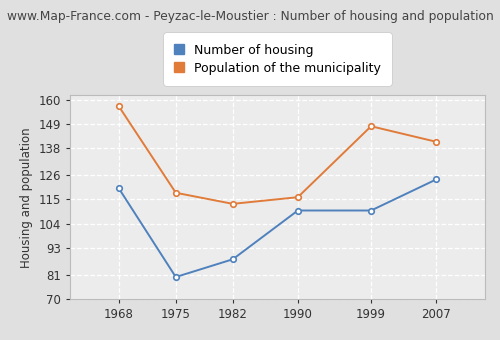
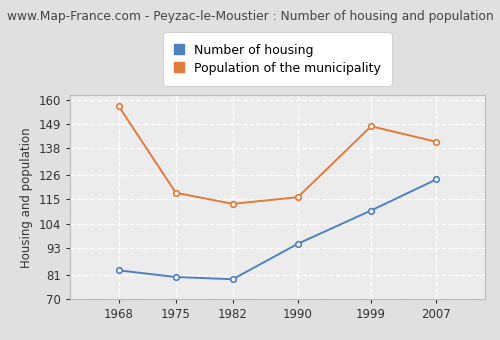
Number of housing/1968: 120 -> 83
Number of housing/1982: 88 -> 79
Number of housing/1990: 110 -> 95
